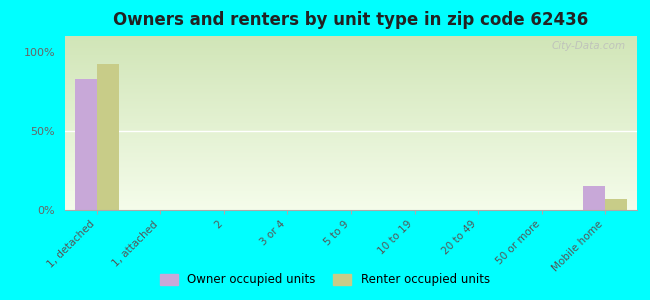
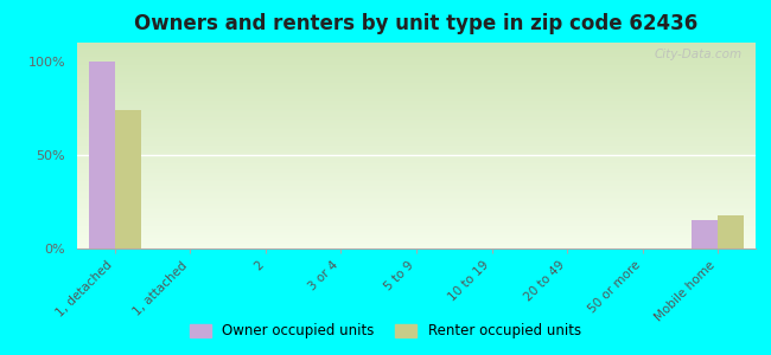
Owner occupied units/1, detached: 83% -> 100%
Renter occupied units/1, detached: 92% -> 74%
Renter occupied units/Mobile home: 7% -> 18%
